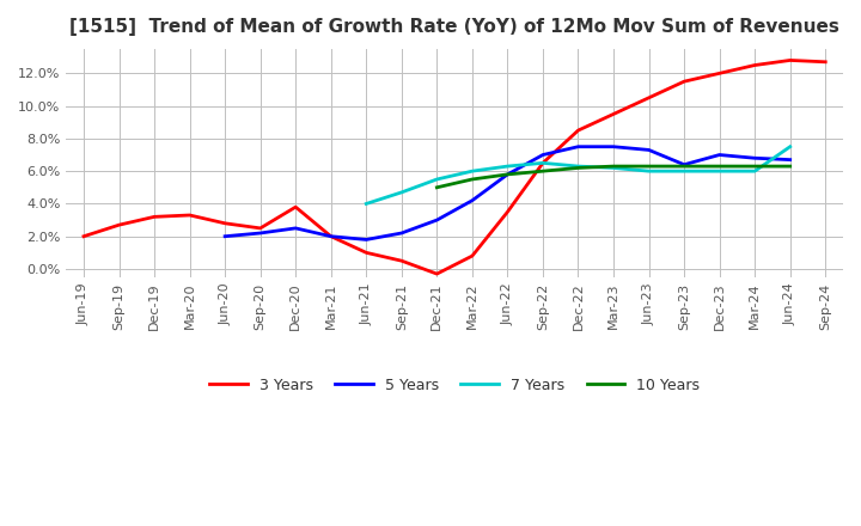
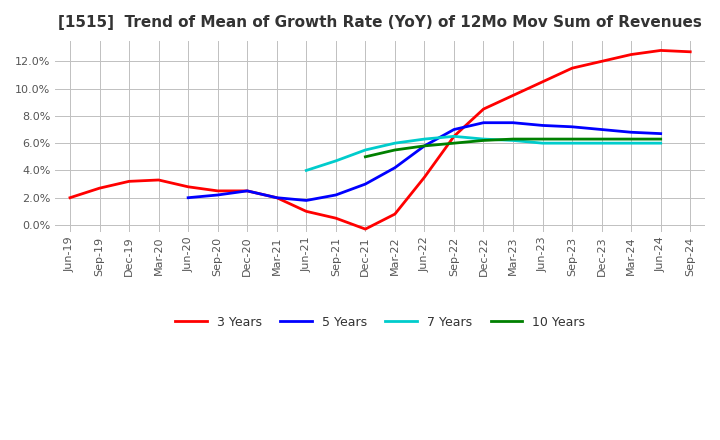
3 Years/Dec-20: 3.8% -> 2.5%
5 Years/Sep-23: 6.4% -> 7.2%
7 Years/Jun-24: 7.5% -> 6.0%
